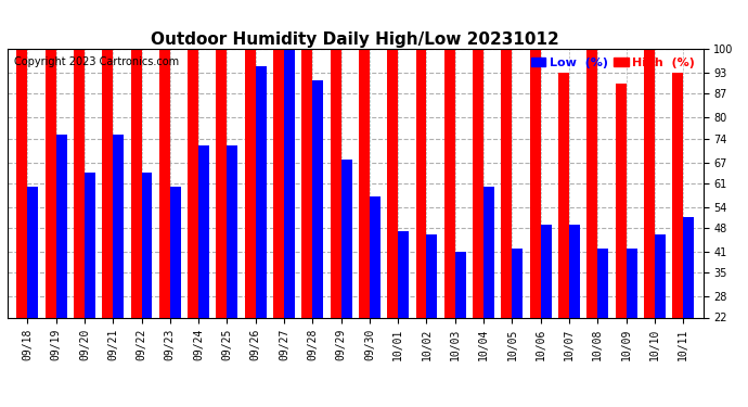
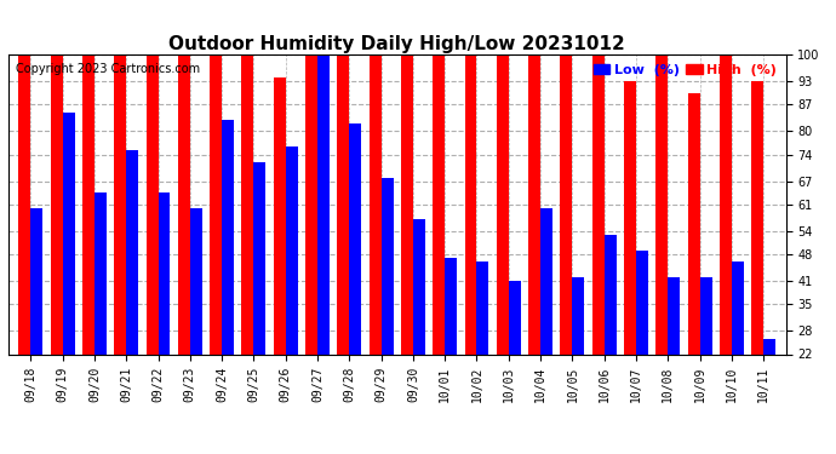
Low (%)/09/19: 75 -> 85
Low (%)/09/24: 72 -> 83
High (%)/09/26: 100 -> 94
Low (%)/09/26: 95 -> 76
Low (%)/09/28: 91 -> 82
Low (%)/10/06: 49 -> 53
Low (%)/10/11: 51 -> 26
